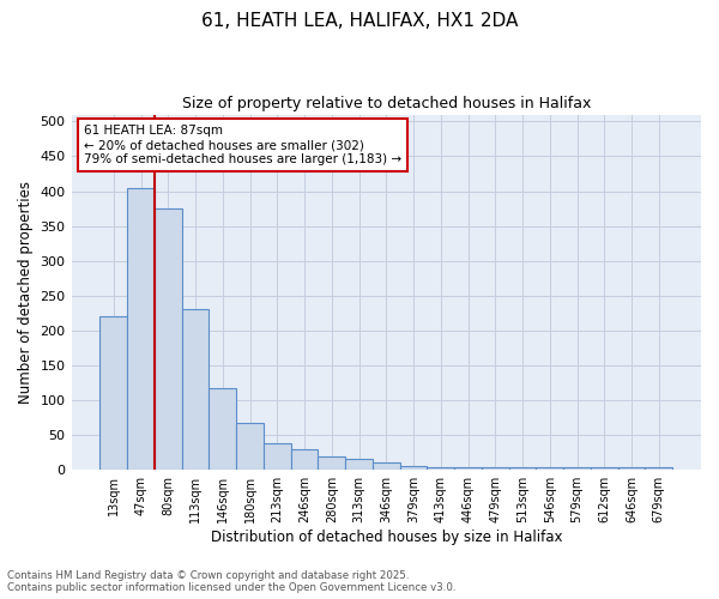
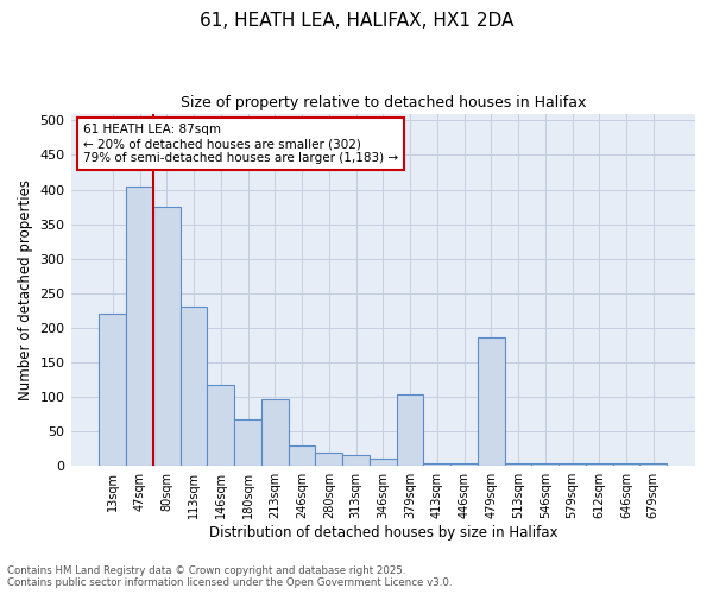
213sqm: 38 -> 96
379sqm: 5 -> 104
479sqm: 3 -> 186
